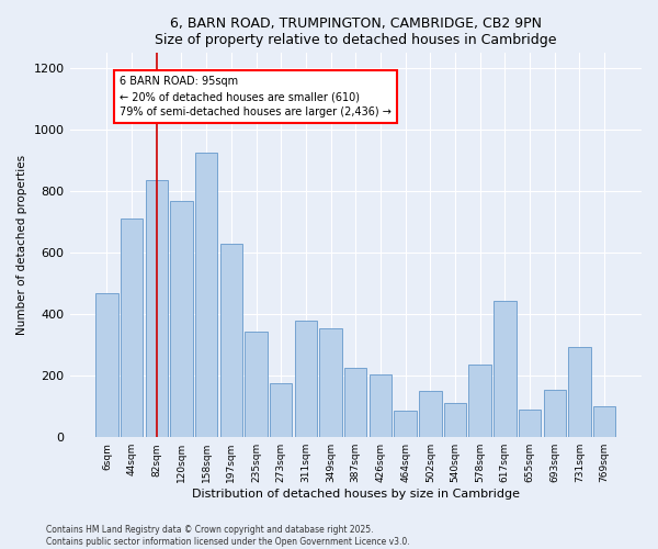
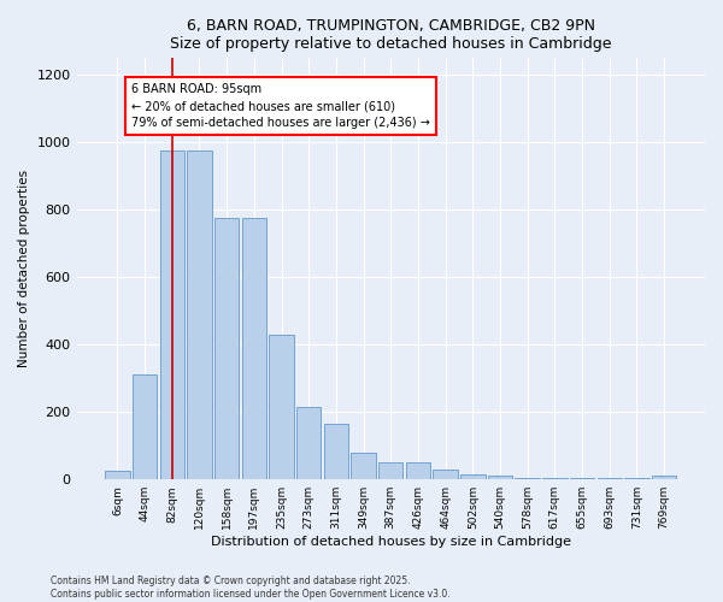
6sqm: 470 -> 25
44sqm: 710 -> 310
82sqm: 835 -> 975
120sqm: 770 -> 975
158sqm: 925 -> 775
197sqm: 630 -> 775
235sqm: 345 -> 430
273sqm: 175 -> 215
311sqm: 380 -> 165
349sqm: 355 -> 80
387sqm: 225 -> 50
426sqm: 205 -> 50
464sqm: 85 -> 30
502sqm: 150 -> 15
540sqm: 110 -> 10
578sqm: 235 -> 5
617sqm: 445 -> 5
655sqm: 90 -> 5
693sqm: 155 -> 5
731sqm: 295 -> 5
769sqm: 100 -> 10
